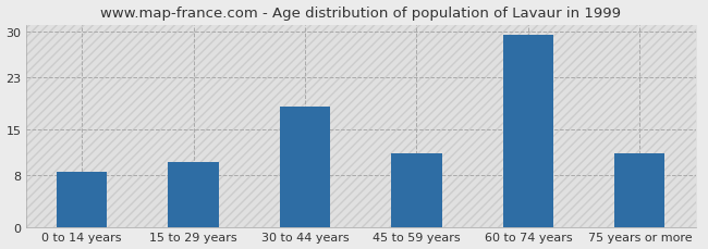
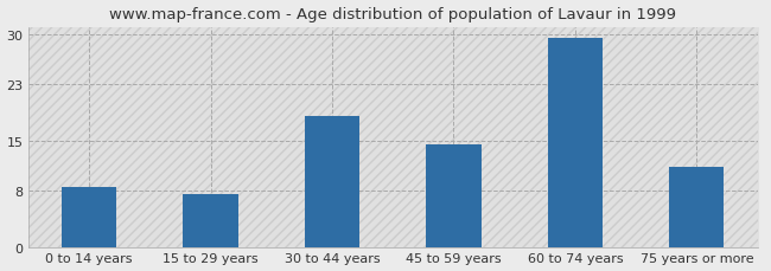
15 to 29 years: 10.0 -> 7.6
45 to 59 years: 11.4 -> 14.5
